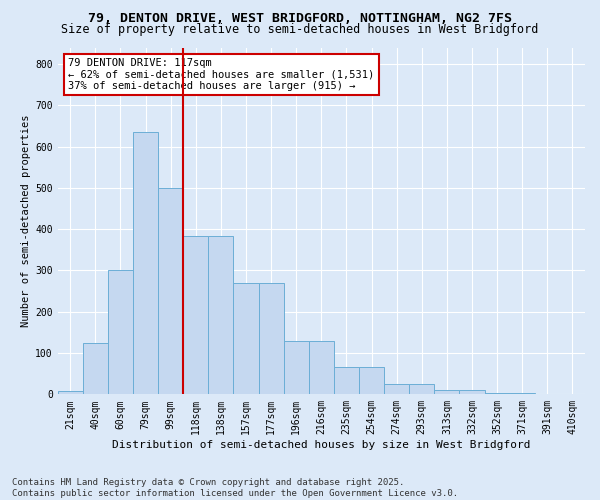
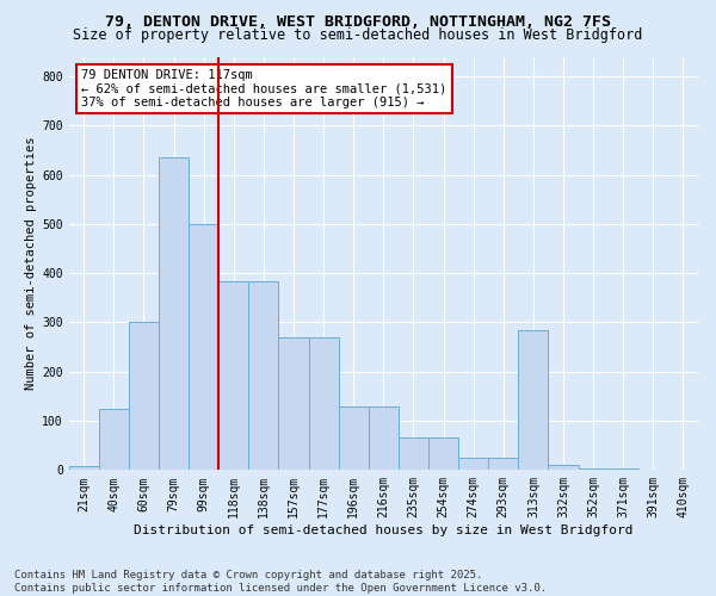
313sqm: 10 -> 285
